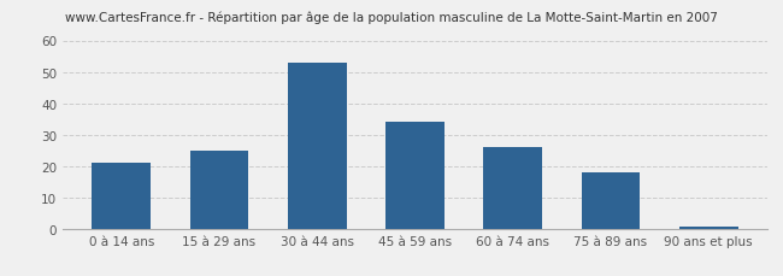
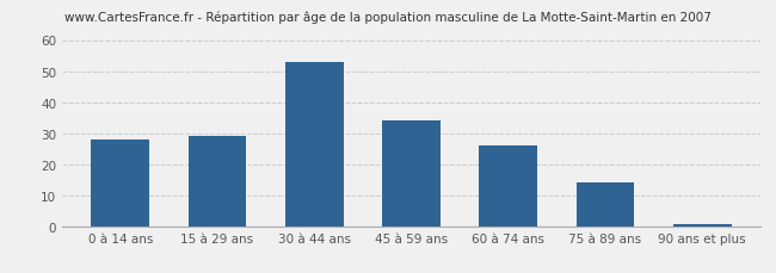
0 à 14 ans: 21.0 -> 28.0
15 à 29 ans: 25.0 -> 29.0
75 à 89 ans: 18.0 -> 14.0
